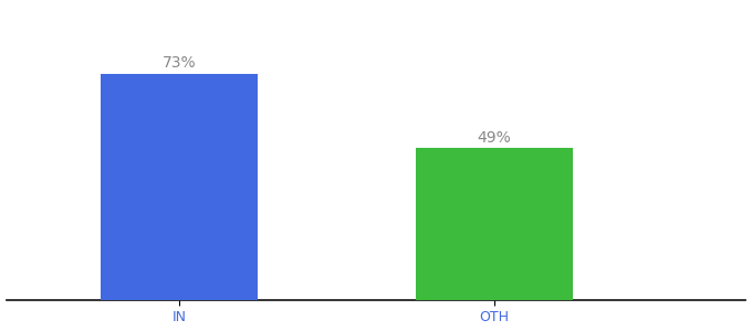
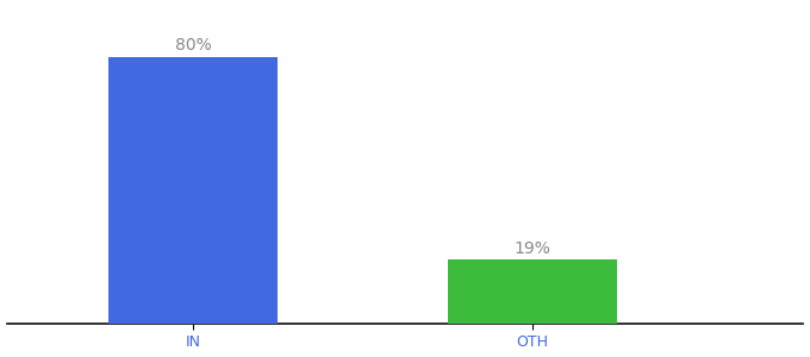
IN: 73% -> 80%
OTH: 49% -> 19%
